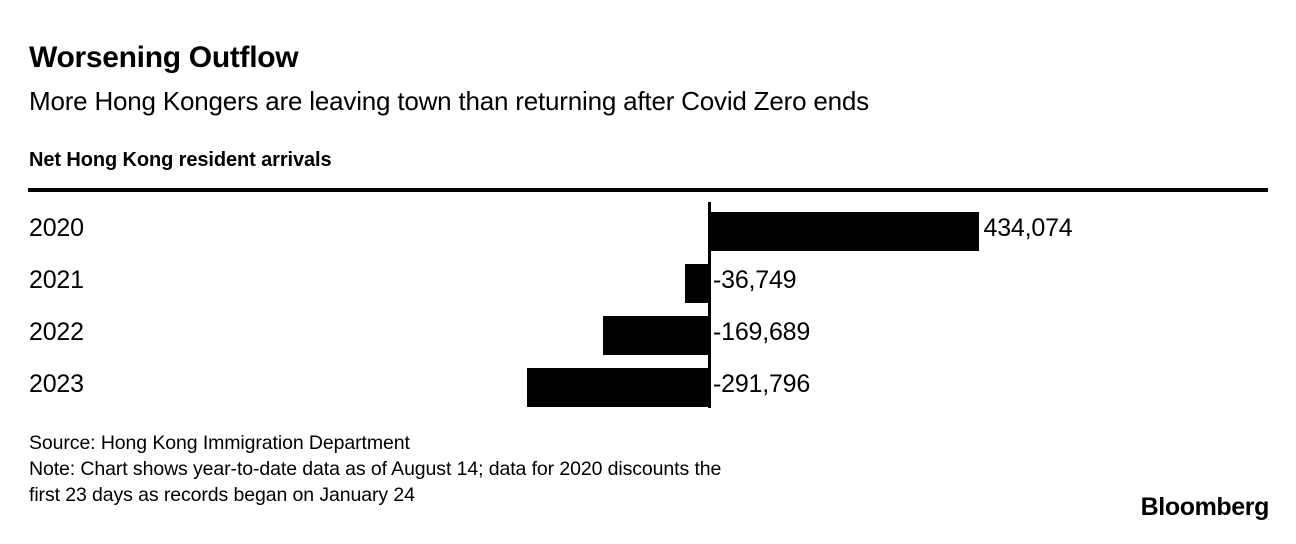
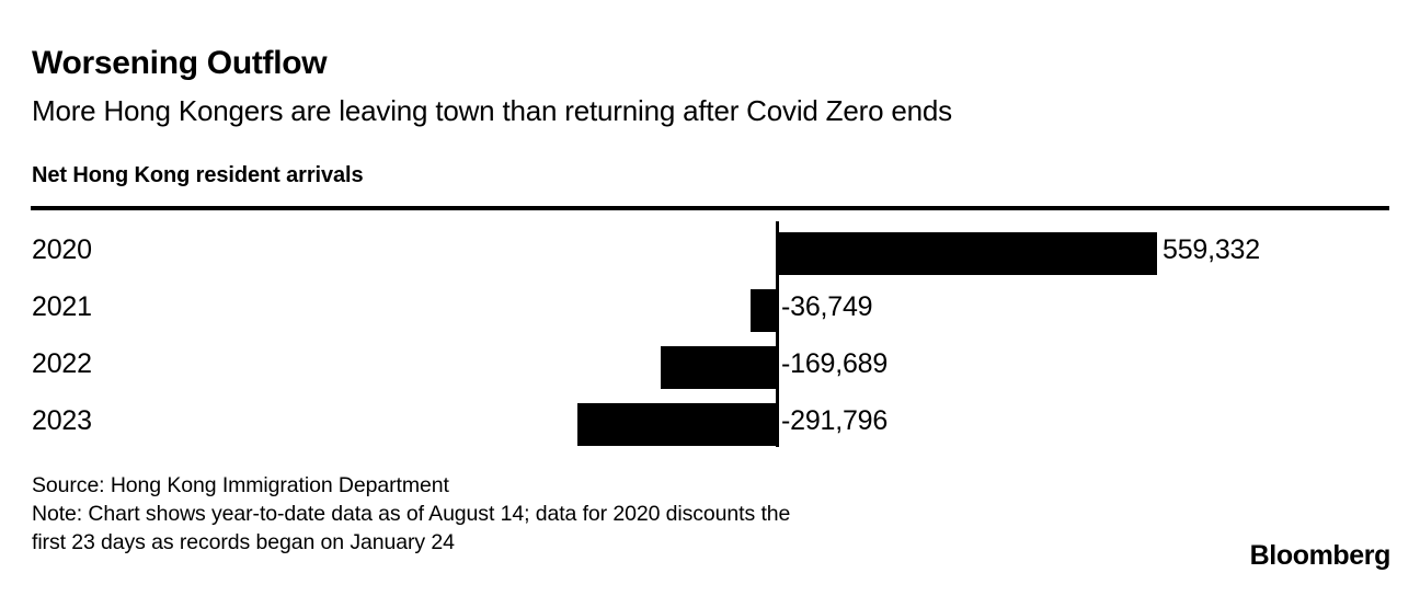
2020: 434,074 -> 559,332
